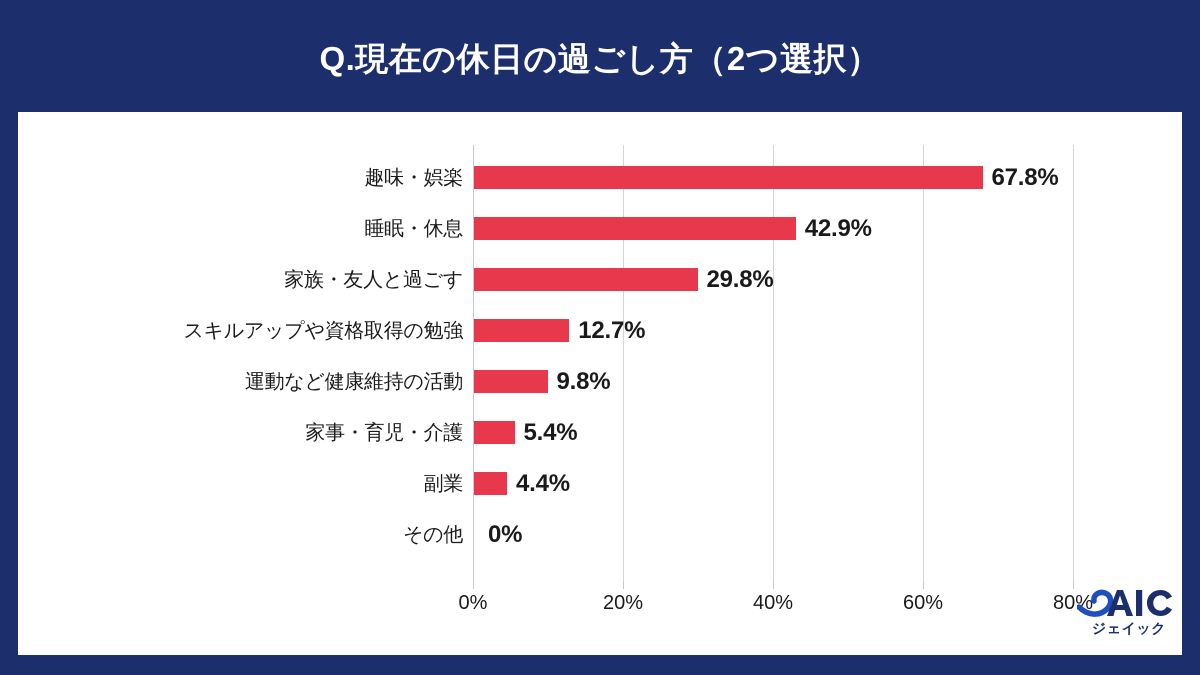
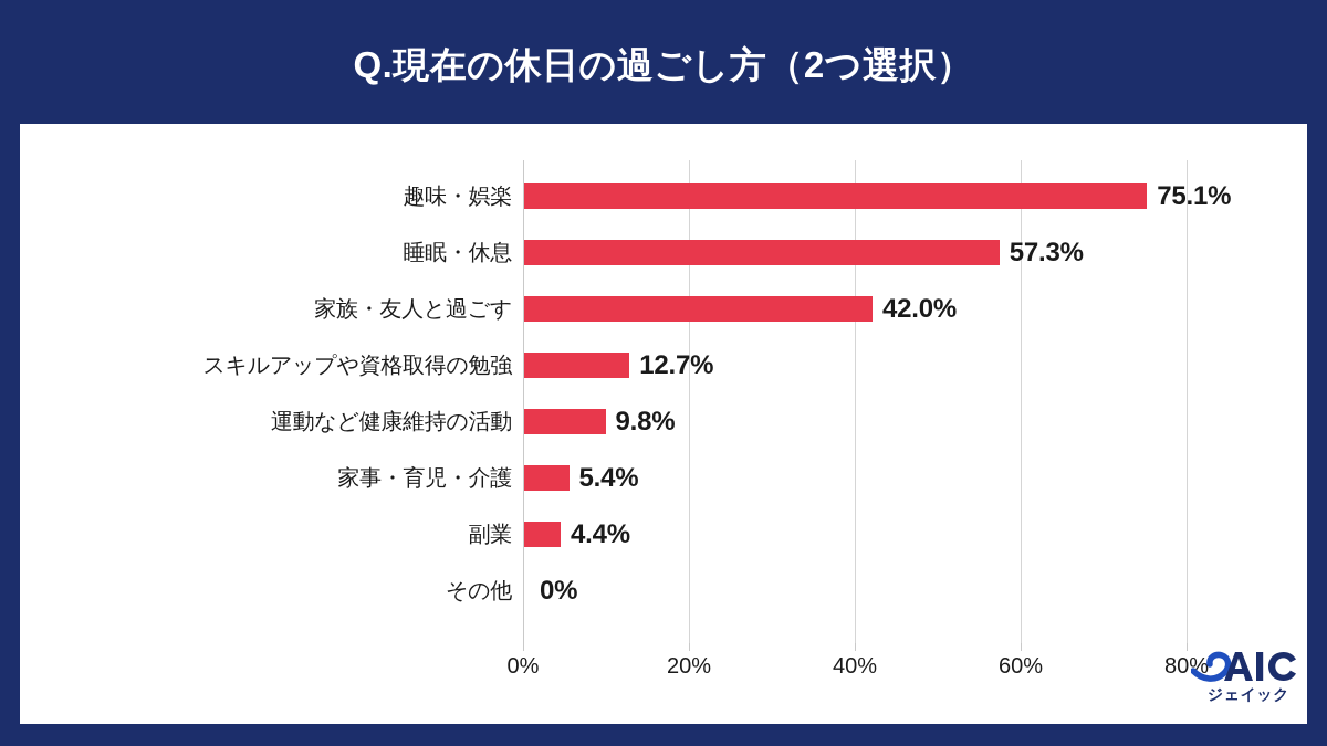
趣味・娯楽: 67.8% -> 75.1%
睡眠・休息: 42.9% -> 57.3%
家族・友人と過ごす: 29.8% -> 42.0%
